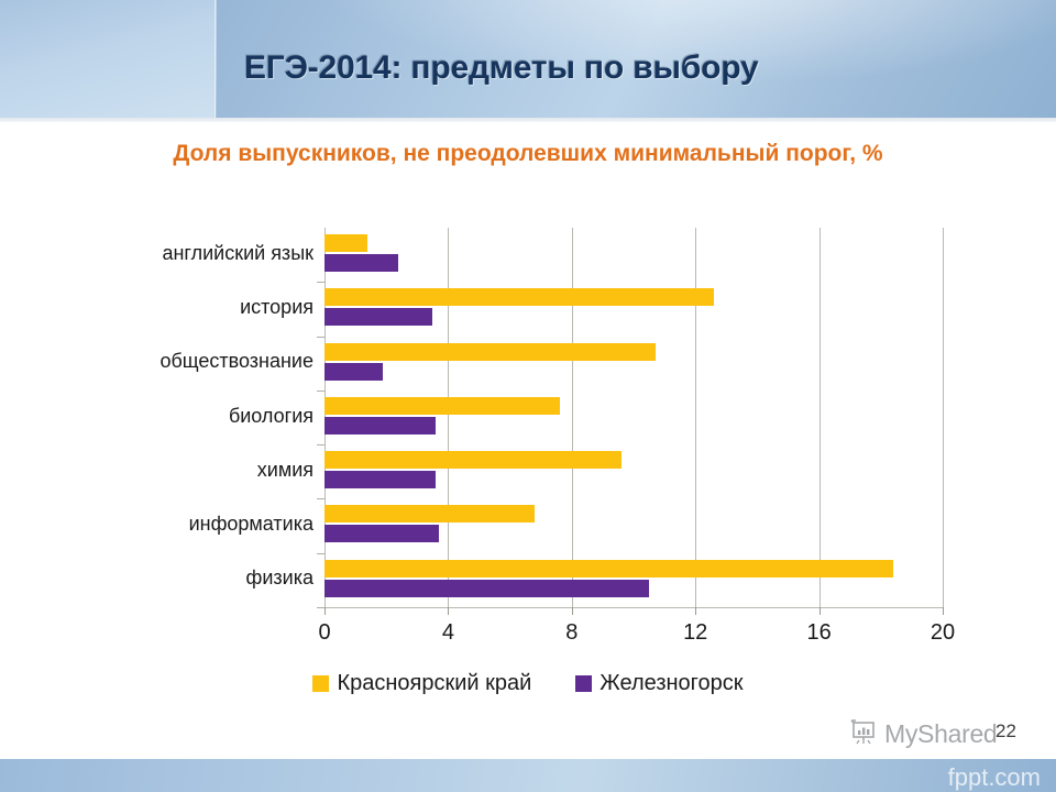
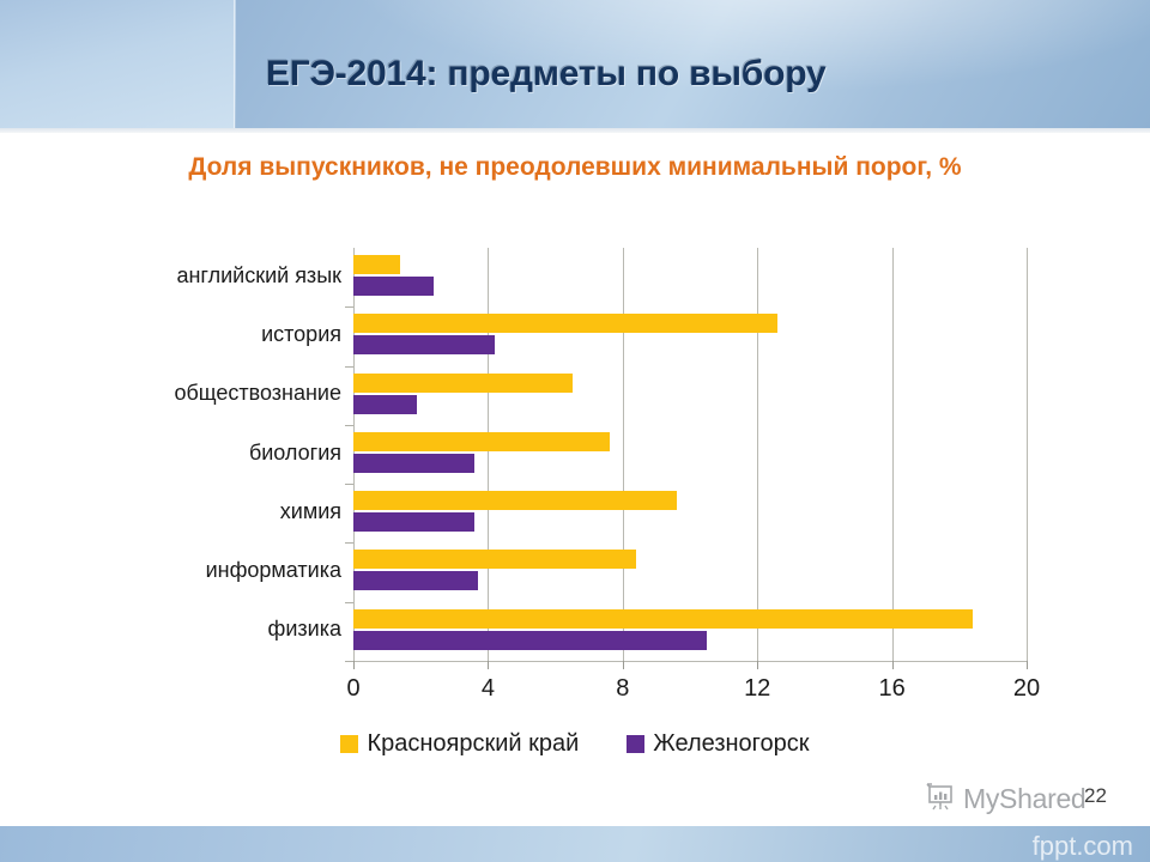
Железногорск/история: 3.5 -> 4.2
Красноярский край/обществознание: 10.7 -> 6.5
Красноярский край/информатика: 6.8 -> 8.4
